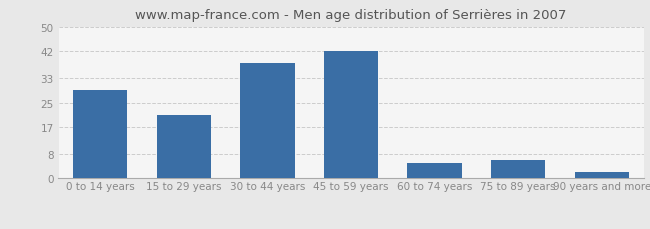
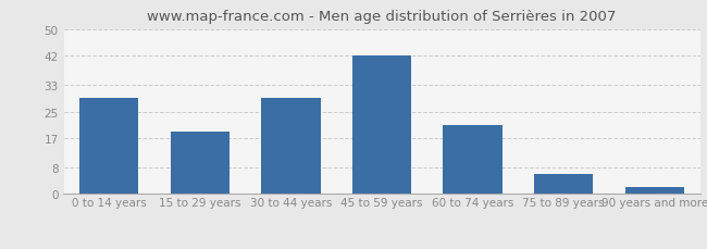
15 to 29 years: 21 -> 19
30 to 44 years: 38 -> 29
60 to 74 years: 5 -> 21
